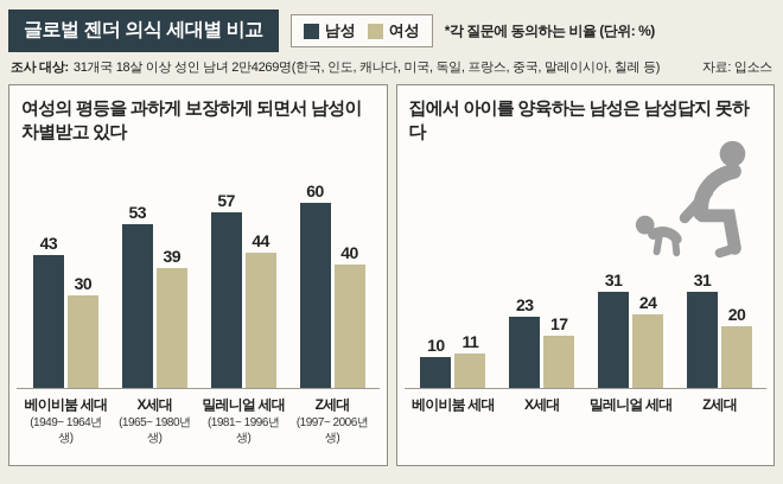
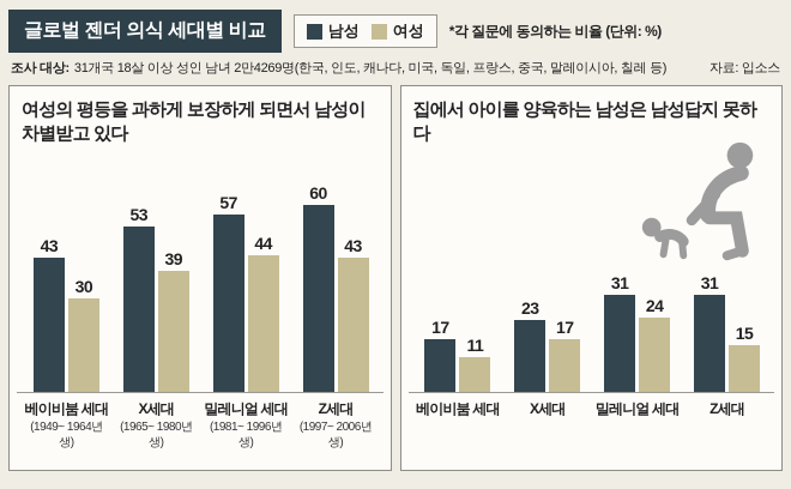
여성의 평등을 과하게 보장하게 되면서 남성이 차별받고 있다/여성/Z세대: 40 -> 43
집에서 아이를 양육하는 남성은 남성답지 못하다/남성/베이비붐 세대: 10 -> 17
집에서 아이를 양육하는 남성은 남성답지 못하다/여성/Z세대: 20 -> 15
